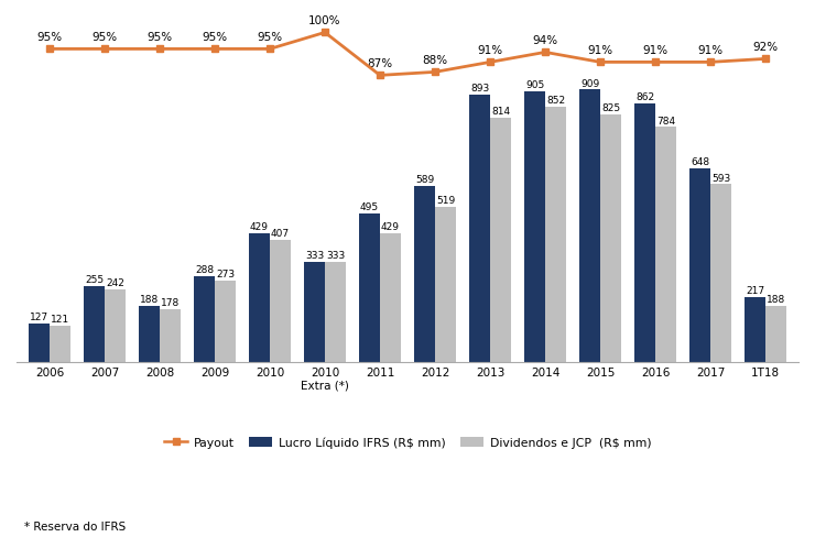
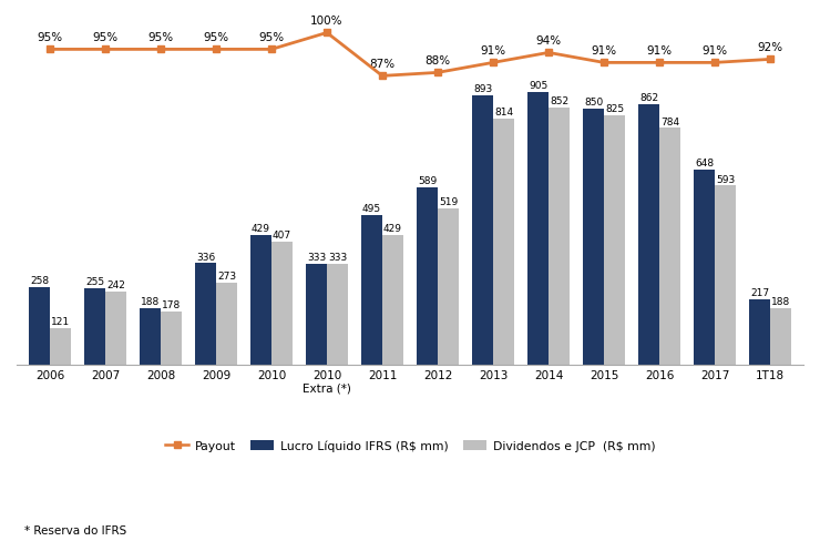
Lucro Líquido IFRS (R$ mm)/2006: 127 -> 258
Lucro Líquido IFRS (R$ mm)/2009: 288 -> 336
Lucro Líquido IFRS (R$ mm)/2015: 909 -> 850
